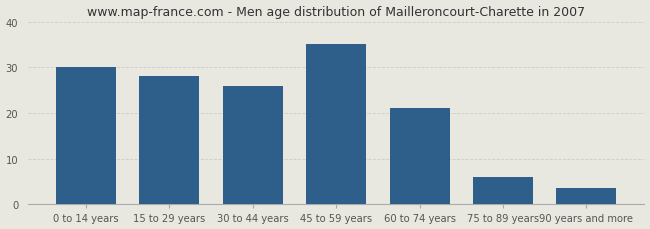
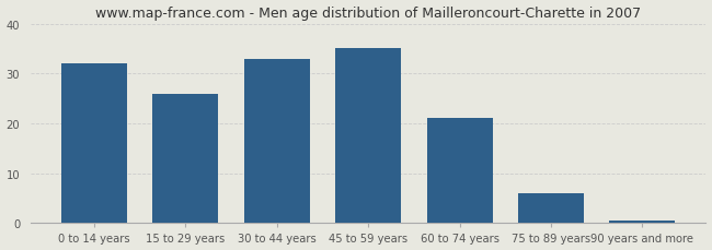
0 to 14 years: 30.0 -> 32.0
15 to 29 years: 28.0 -> 26.0
30 to 44 years: 26.0 -> 33.0
90 years and more: 3.5 -> 0.5
